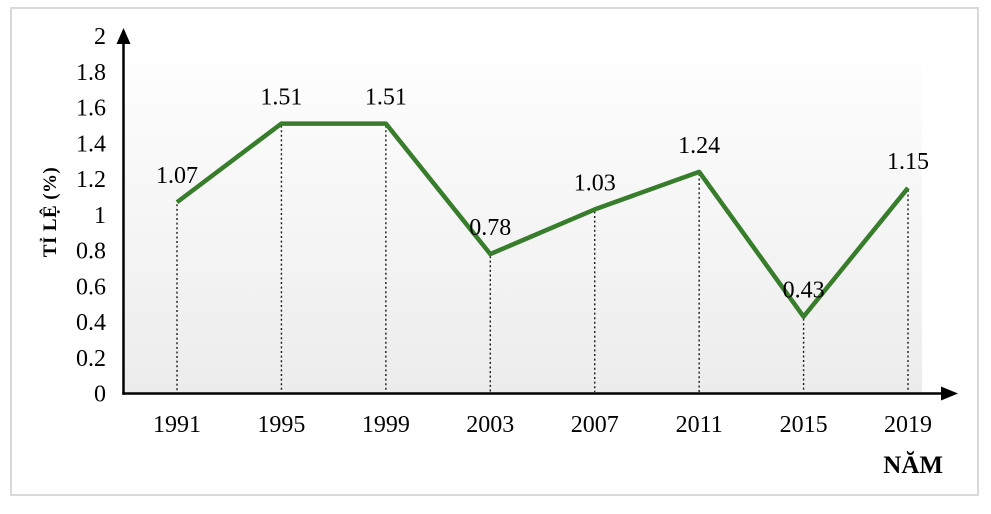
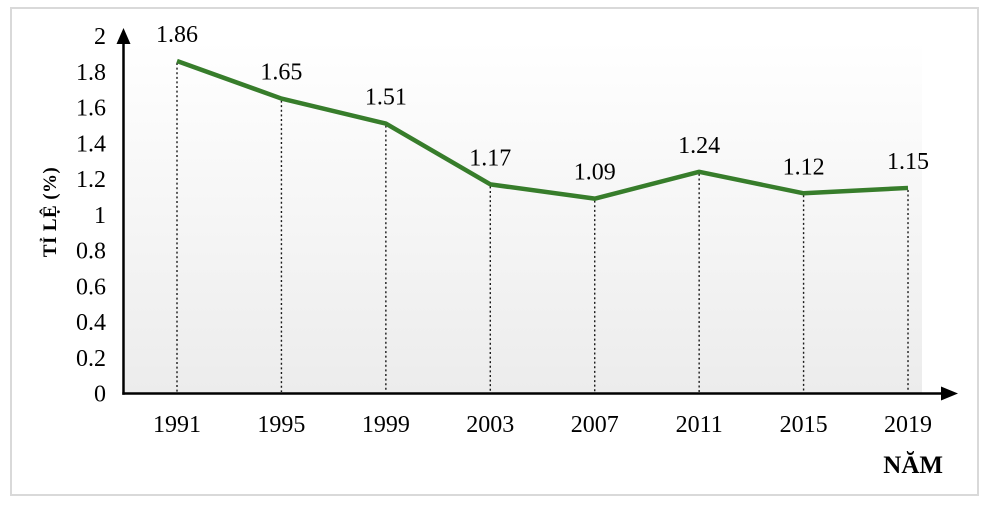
1991: 1.07 -> 1.86
1995: 1.51 -> 1.65
2003: 0.78 -> 1.17
2007: 1.03 -> 1.09
2015: 0.43 -> 1.12
